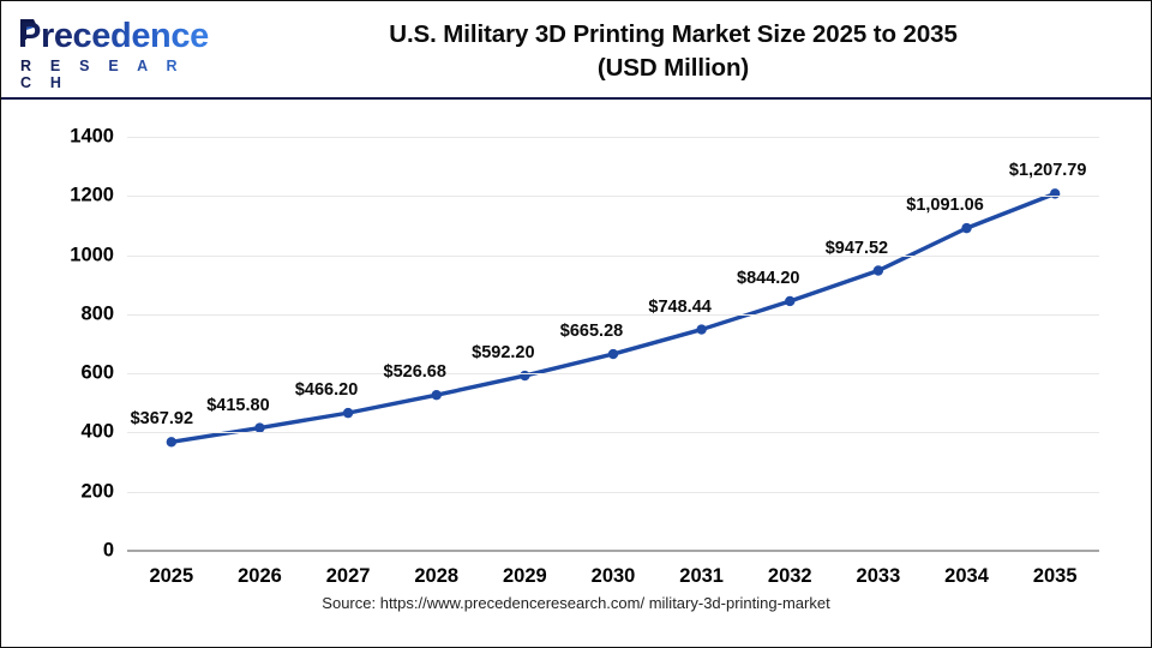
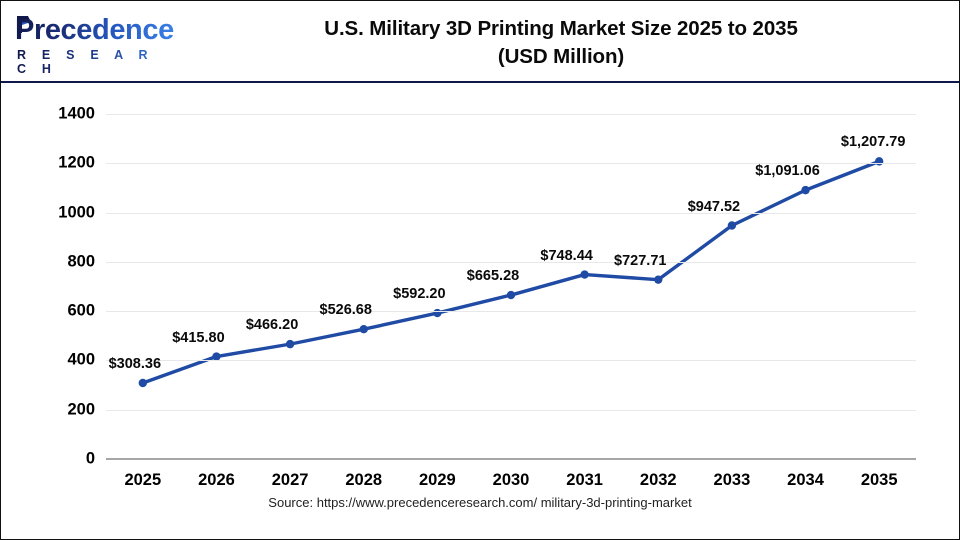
2025: $367.92 -> $308.36
2032: $844.20 -> $727.71
